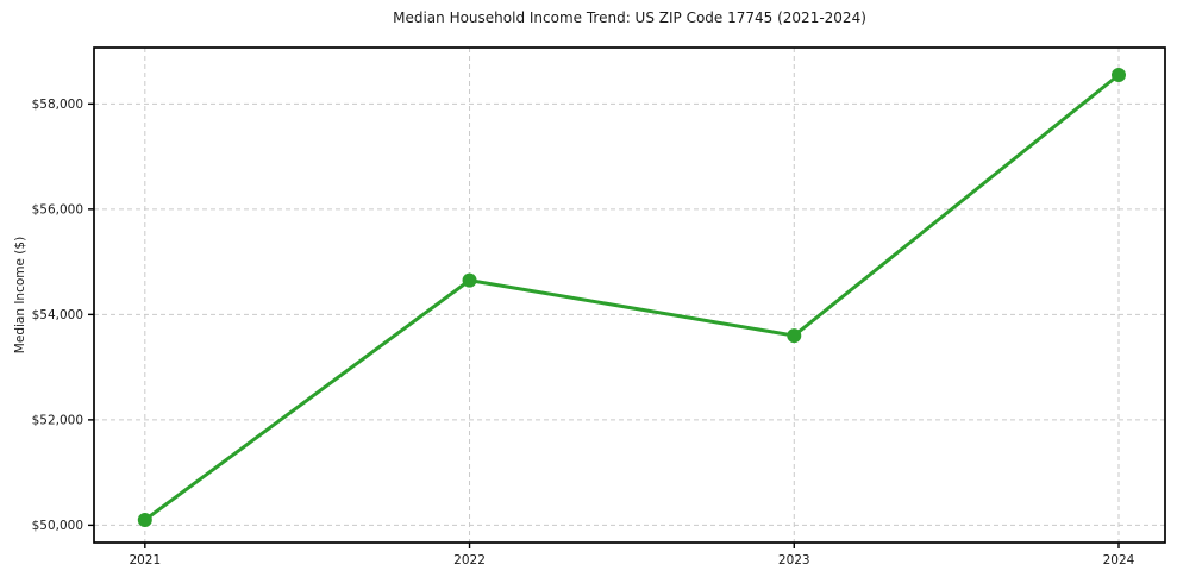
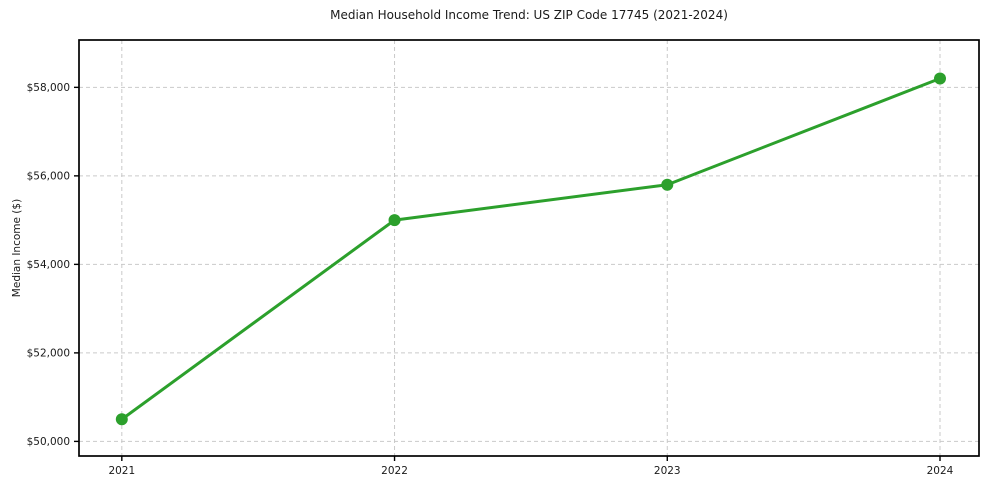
2021: $50100 -> $50500
2022: $54600 -> $55000
2023: $53600 -> $55800
2024: $58600 -> $58200
